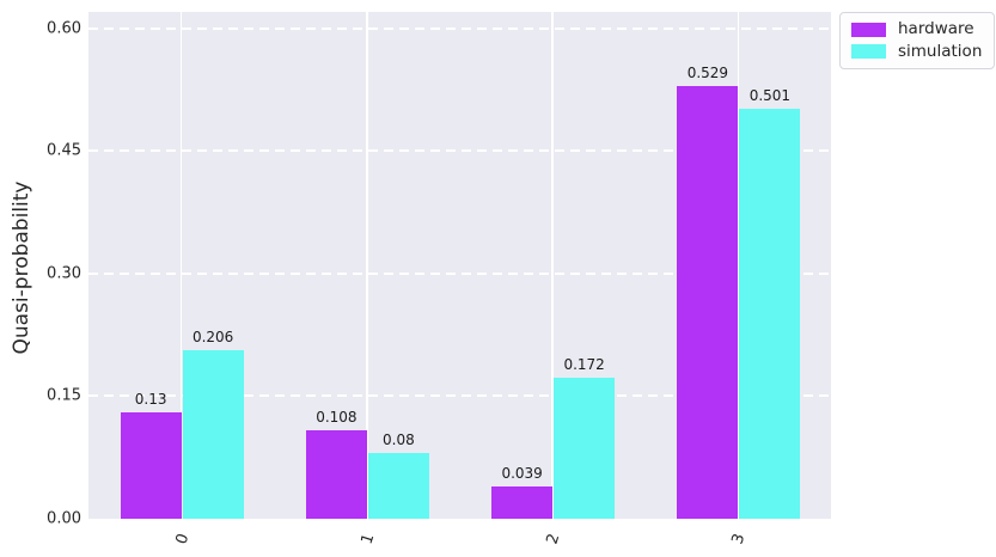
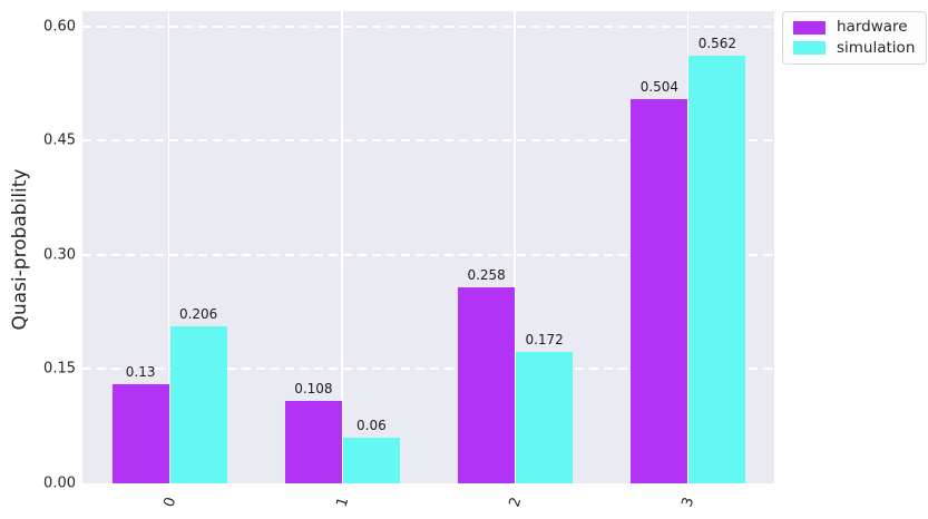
simulation/1: 0.08 -> 0.06
hardware/2: 0.039 -> 0.258
hardware/3: 0.529 -> 0.504
simulation/3: 0.501 -> 0.562
